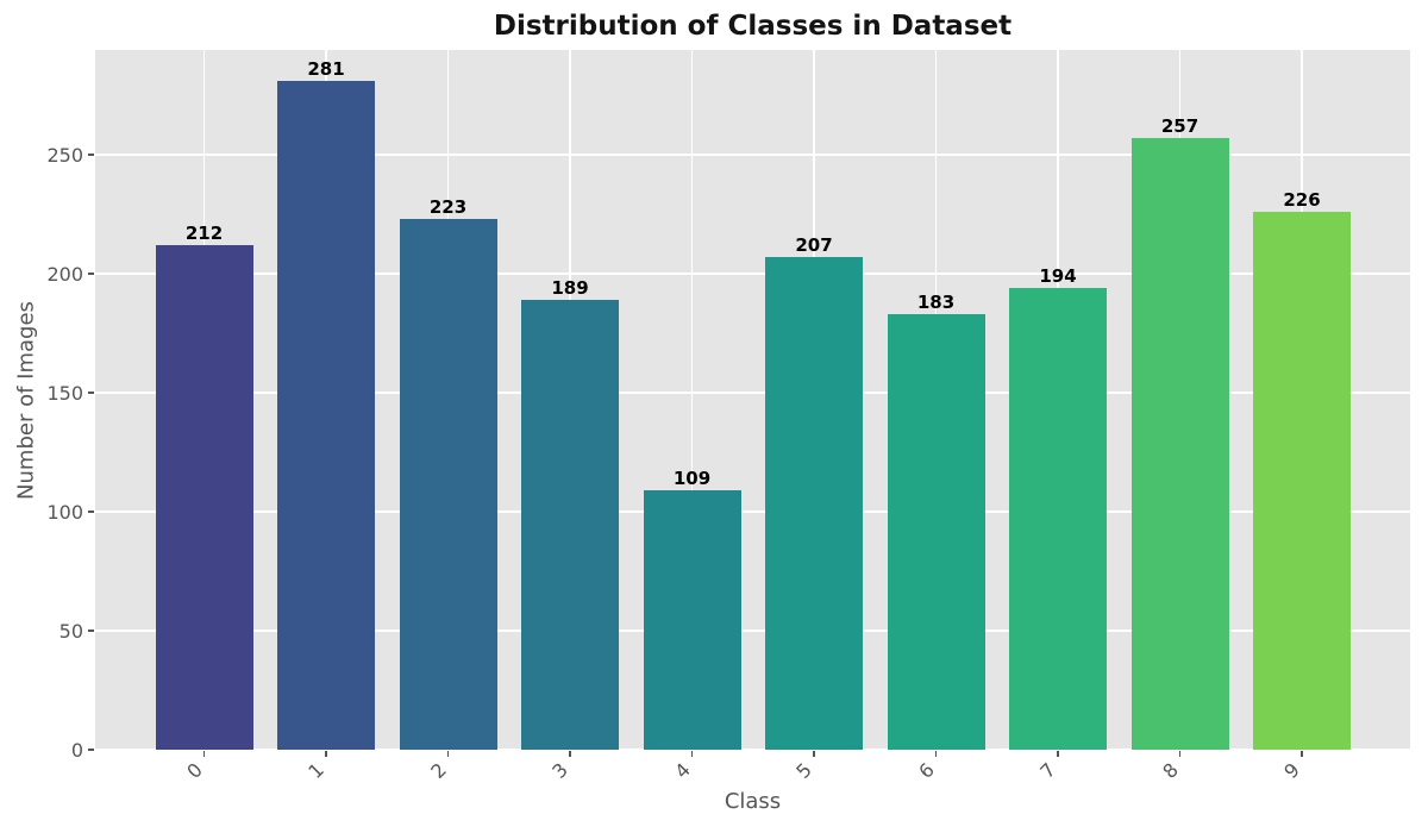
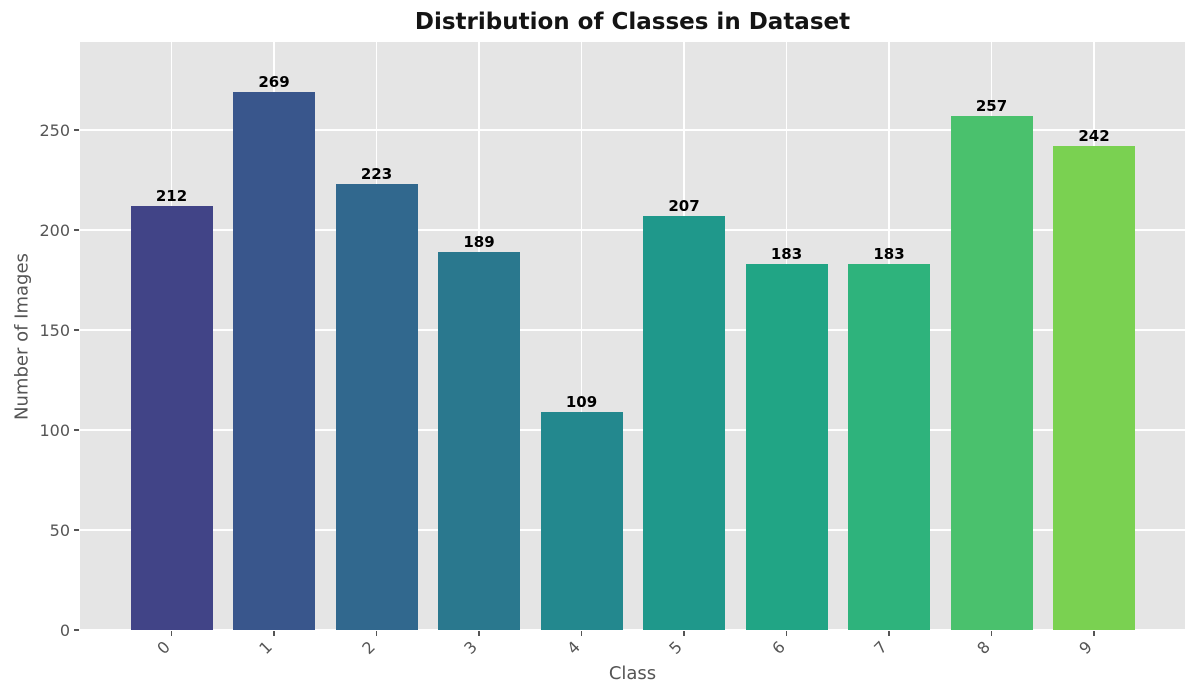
1: 281 -> 269
7: 194 -> 183
9: 226 -> 242
